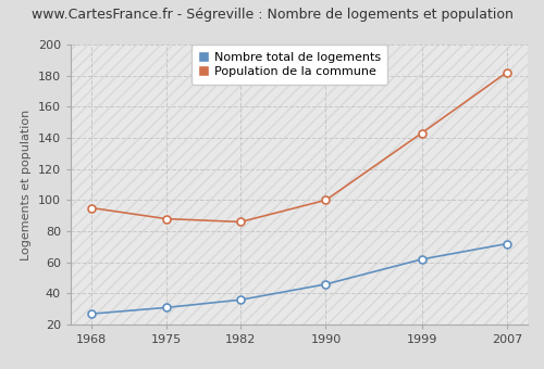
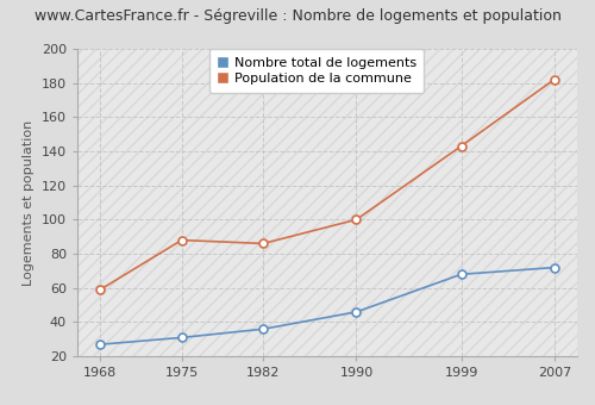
Population de la commune/1968: 95 -> 59
Nombre total de logements/1999: 62 -> 68
